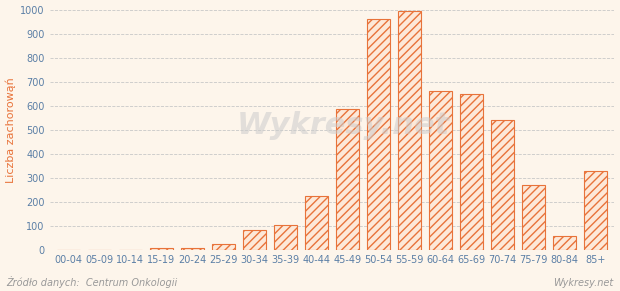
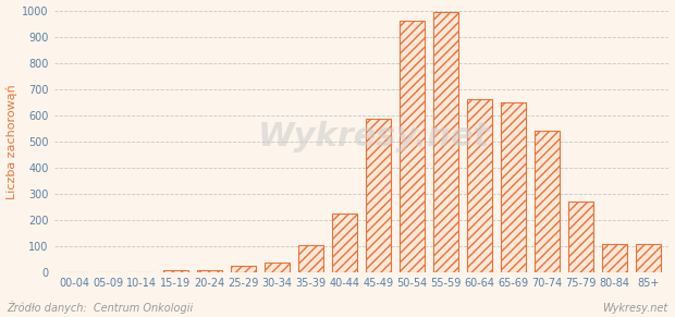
30-34: 85 -> 40
80-84: 60 -> 108
85+: 330 -> 108
